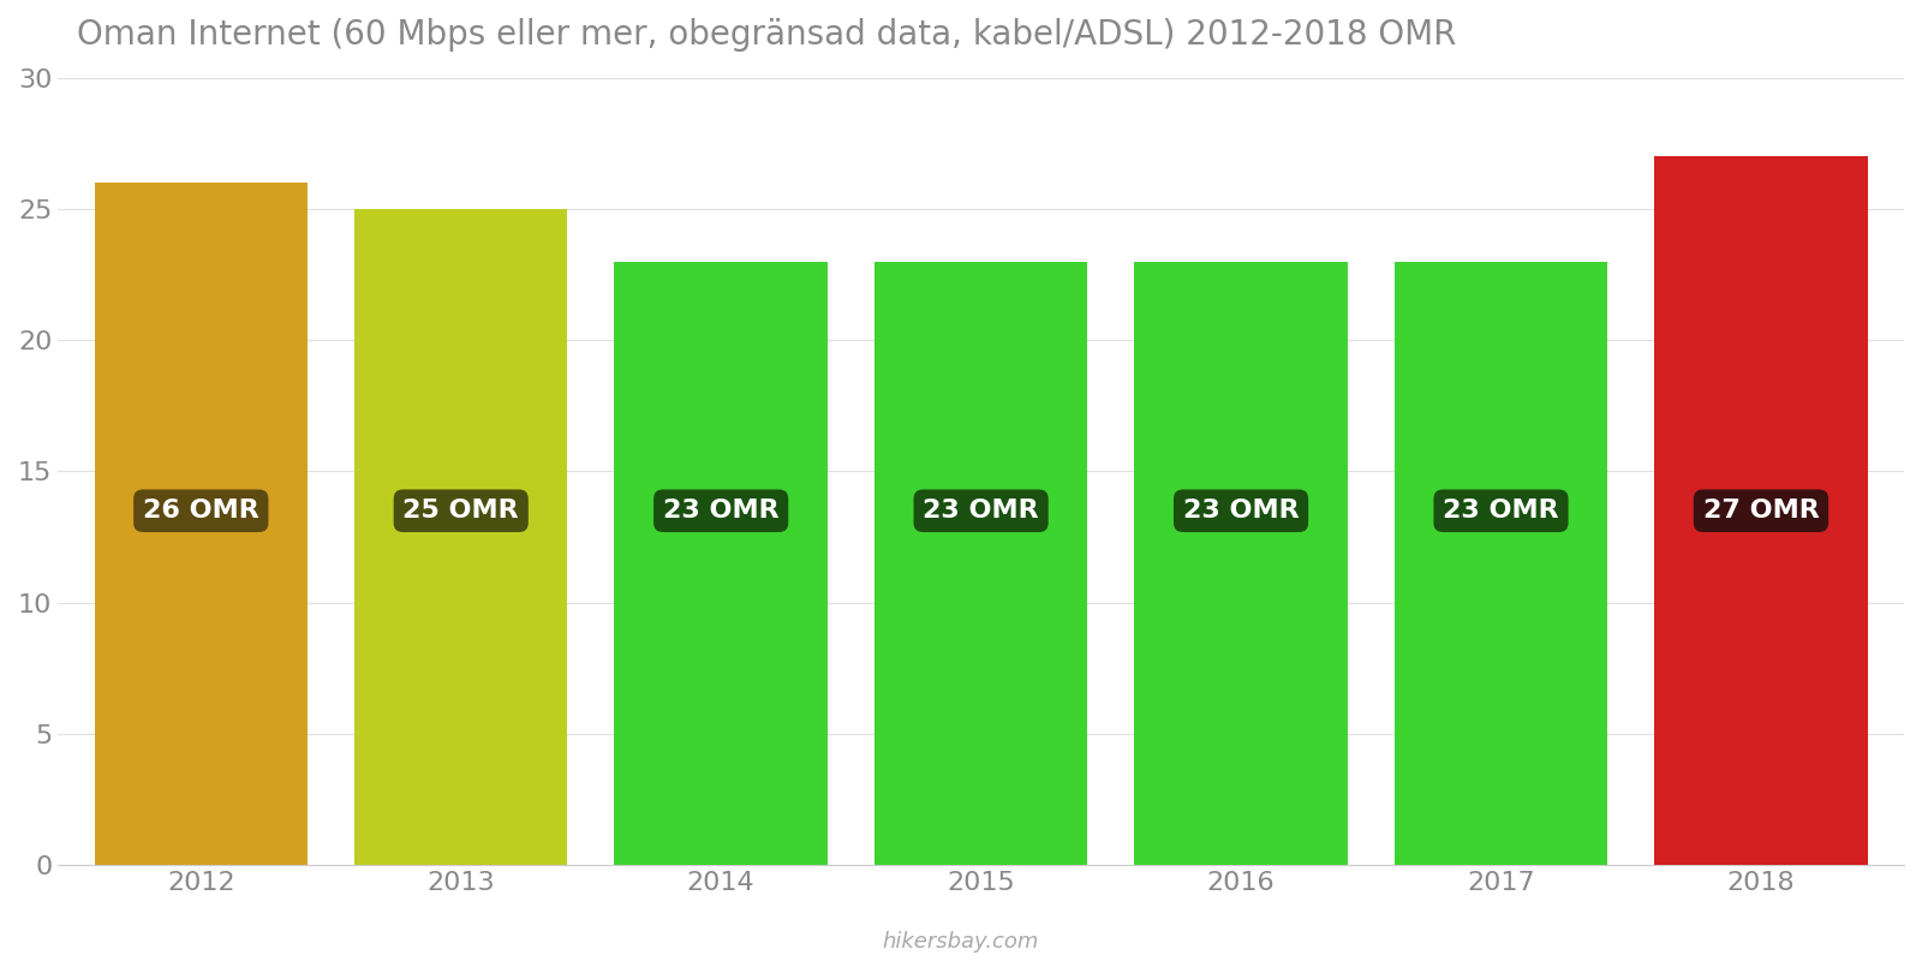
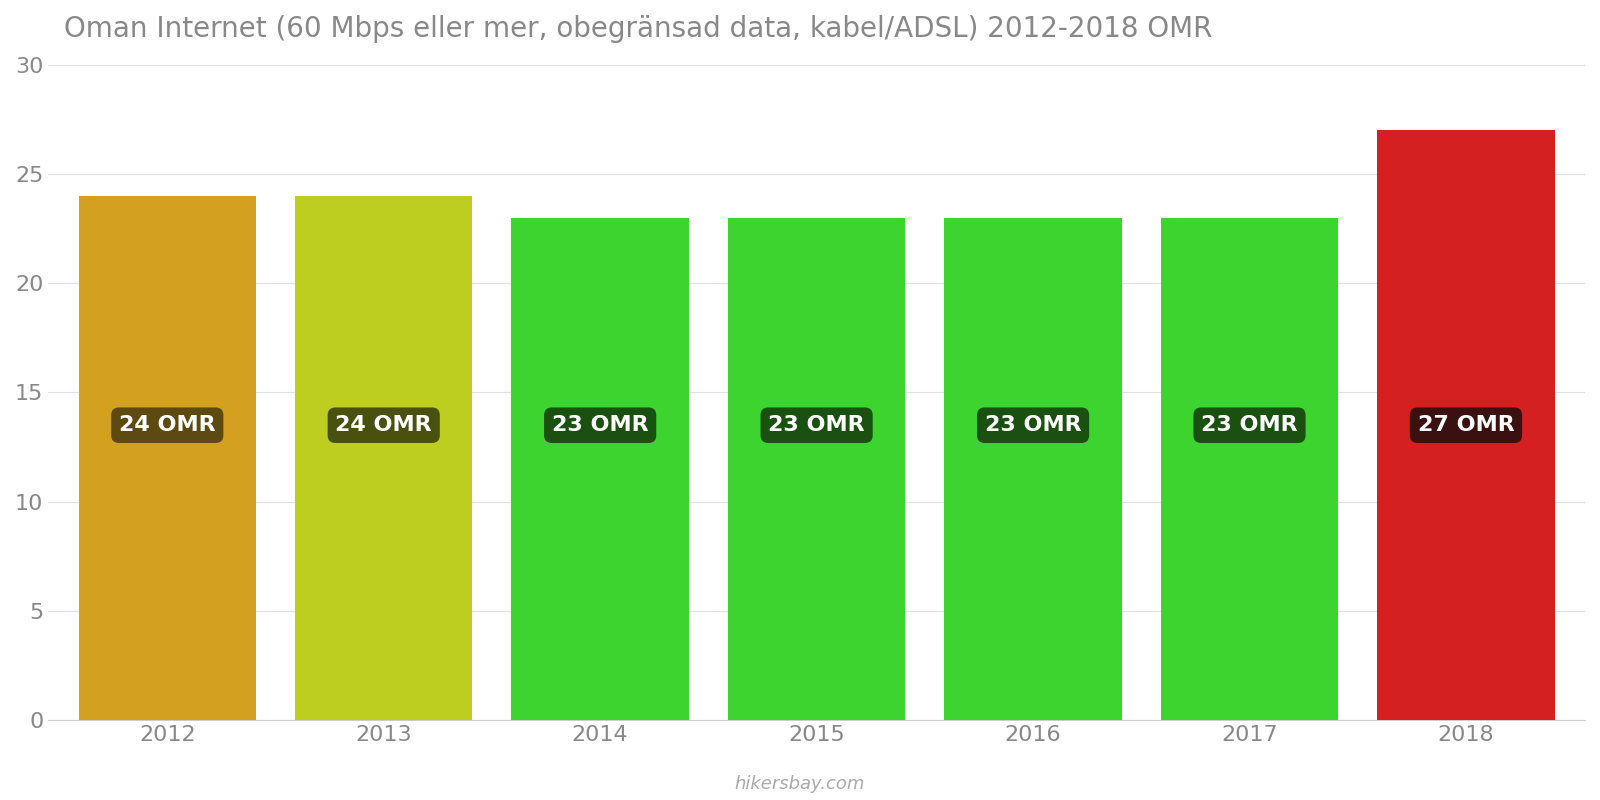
2012: 26 -> 24
2013: 25 -> 24
